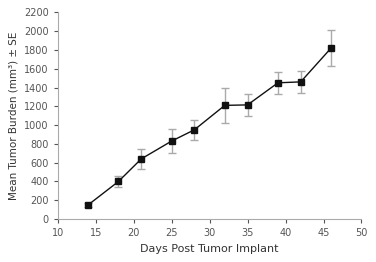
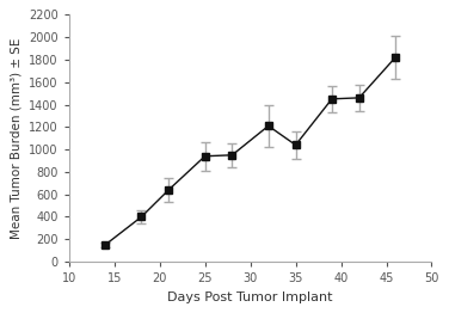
25: 830 -> 940
35: 1220 -> 1040
